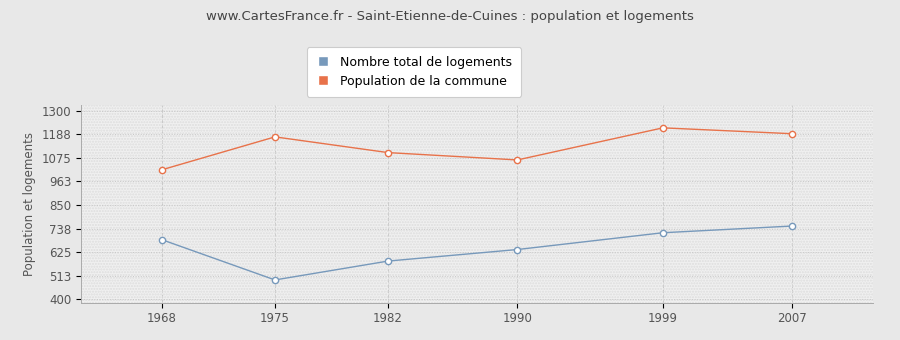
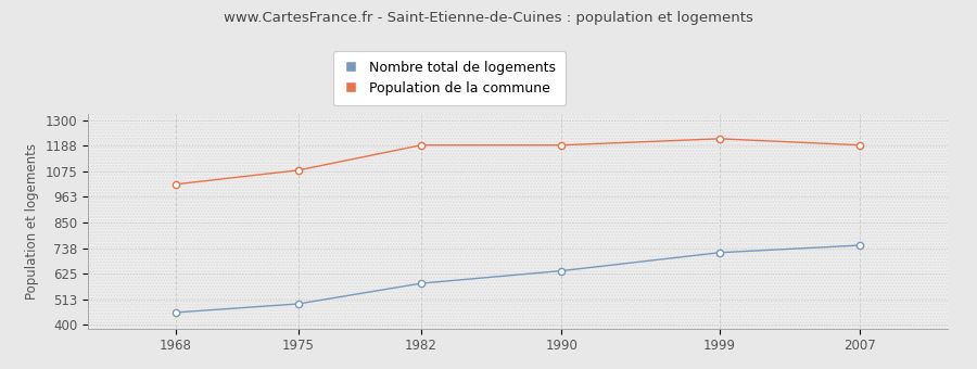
Nombre total de logements/1968: 685 -> 455
Population de la commune/1975: 1175 -> 1080
Population de la commune/1982: 1100 -> 1190
Population de la commune/1990: 1065 -> 1190
